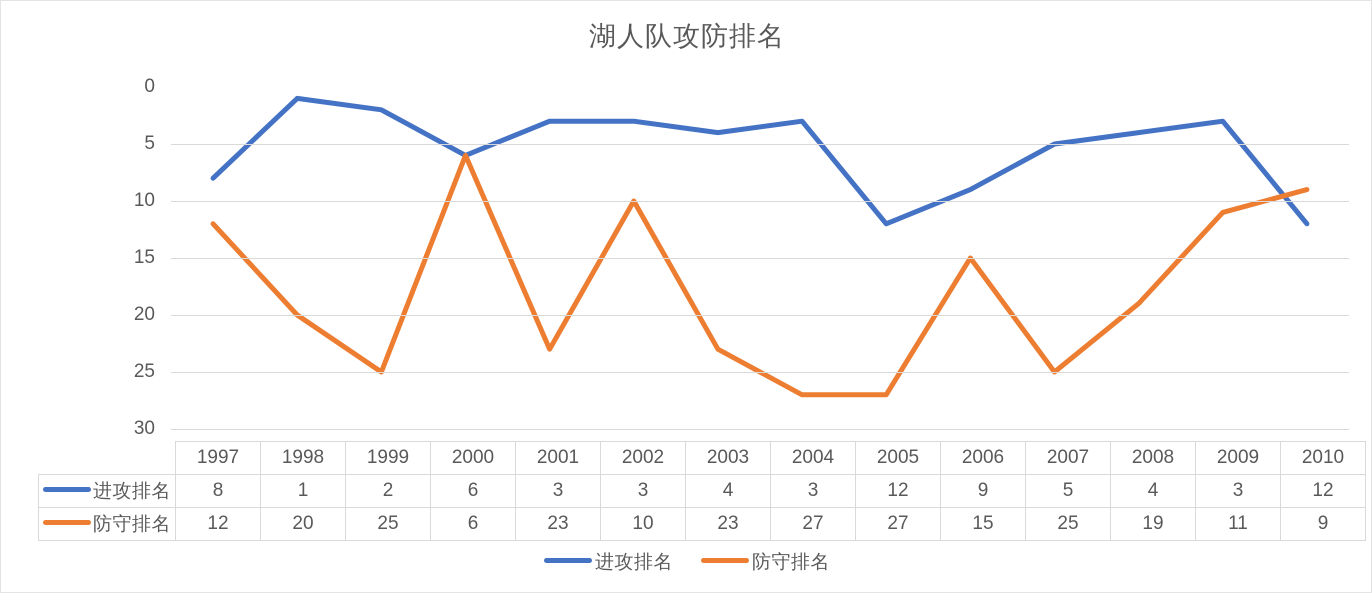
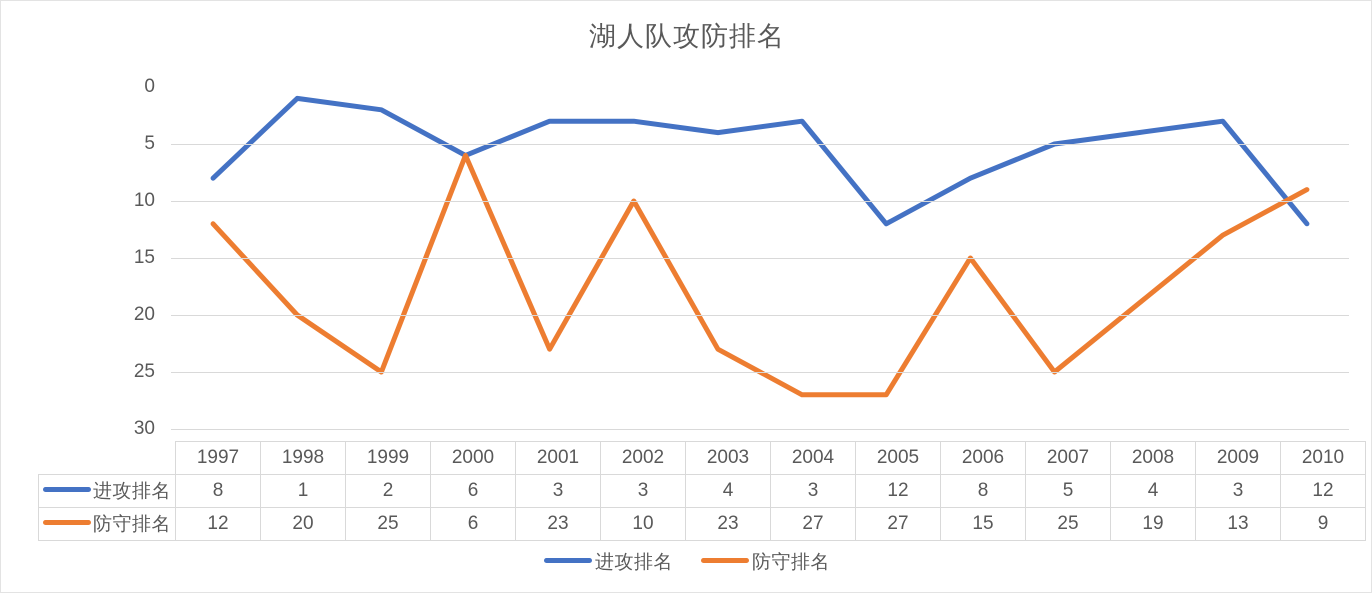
进攻排名/2006: 9 -> 8
防守排名/2009: 11 -> 13
